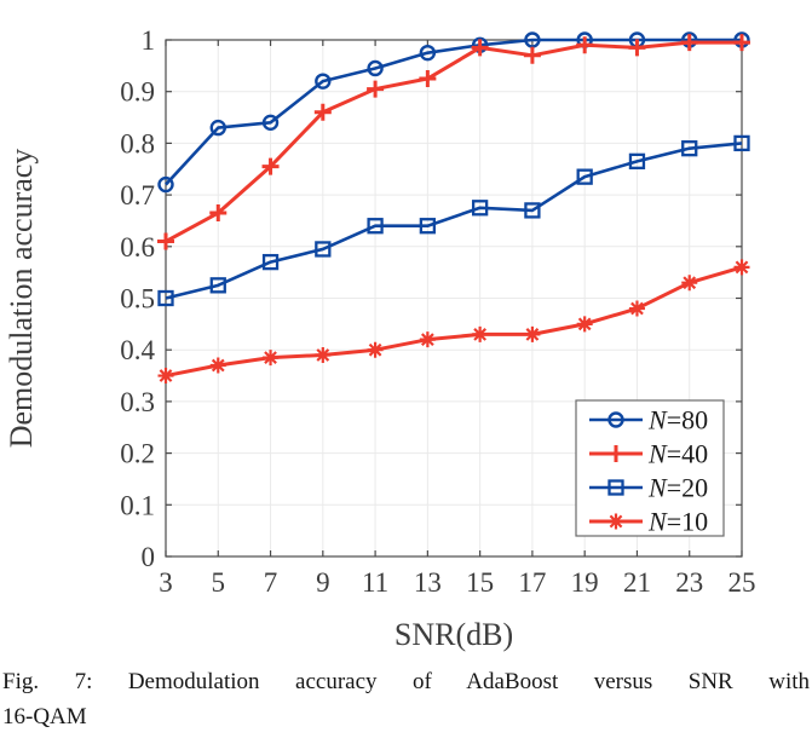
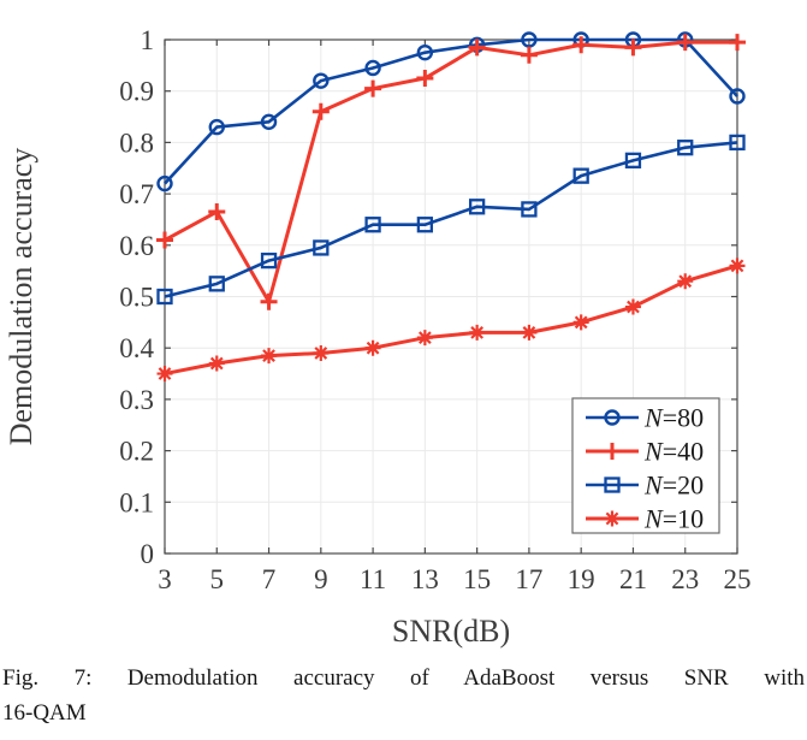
N=40/7: 0.76 -> 0.49
N=80/25: 1.00 -> 0.89
